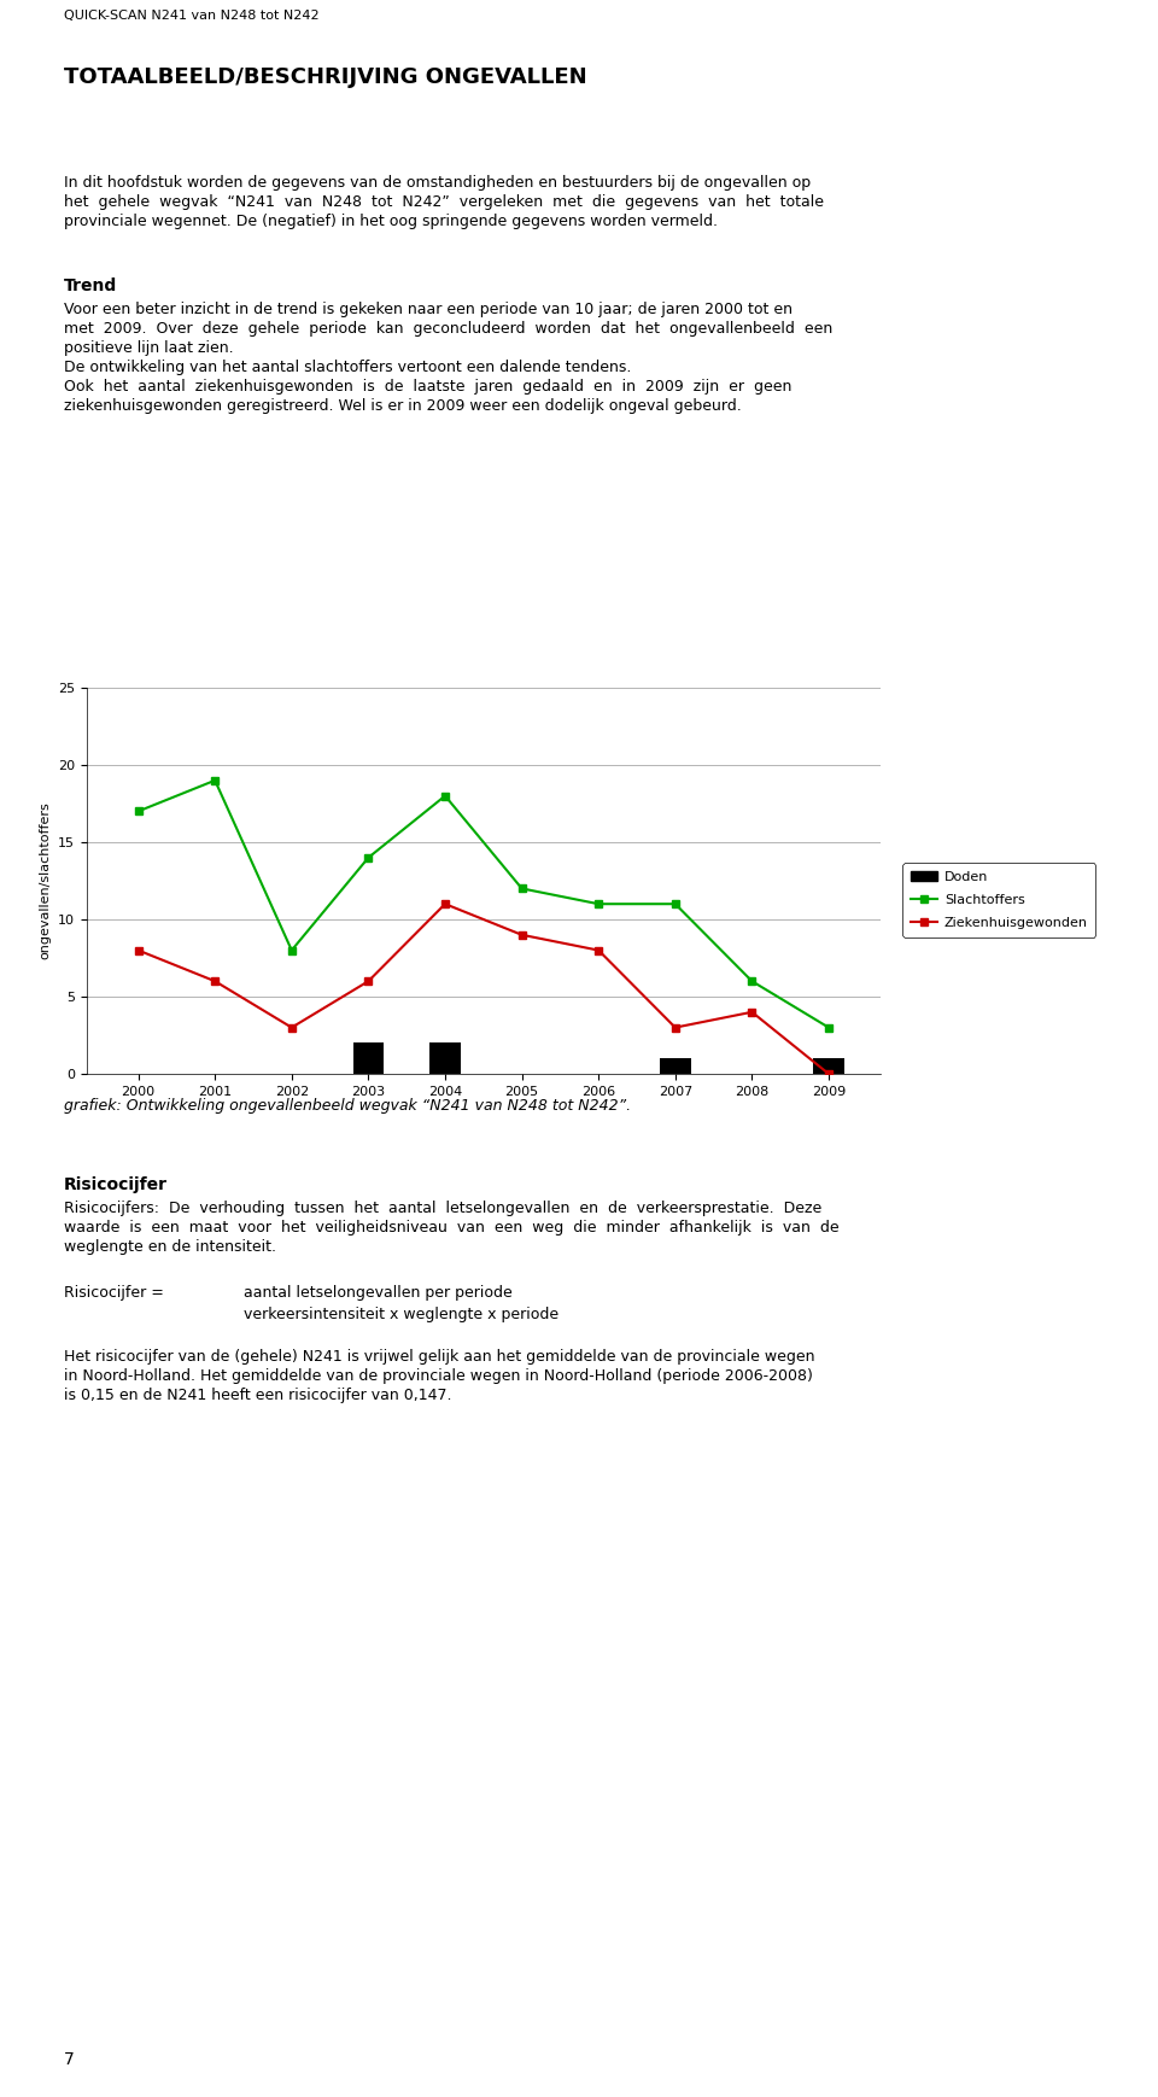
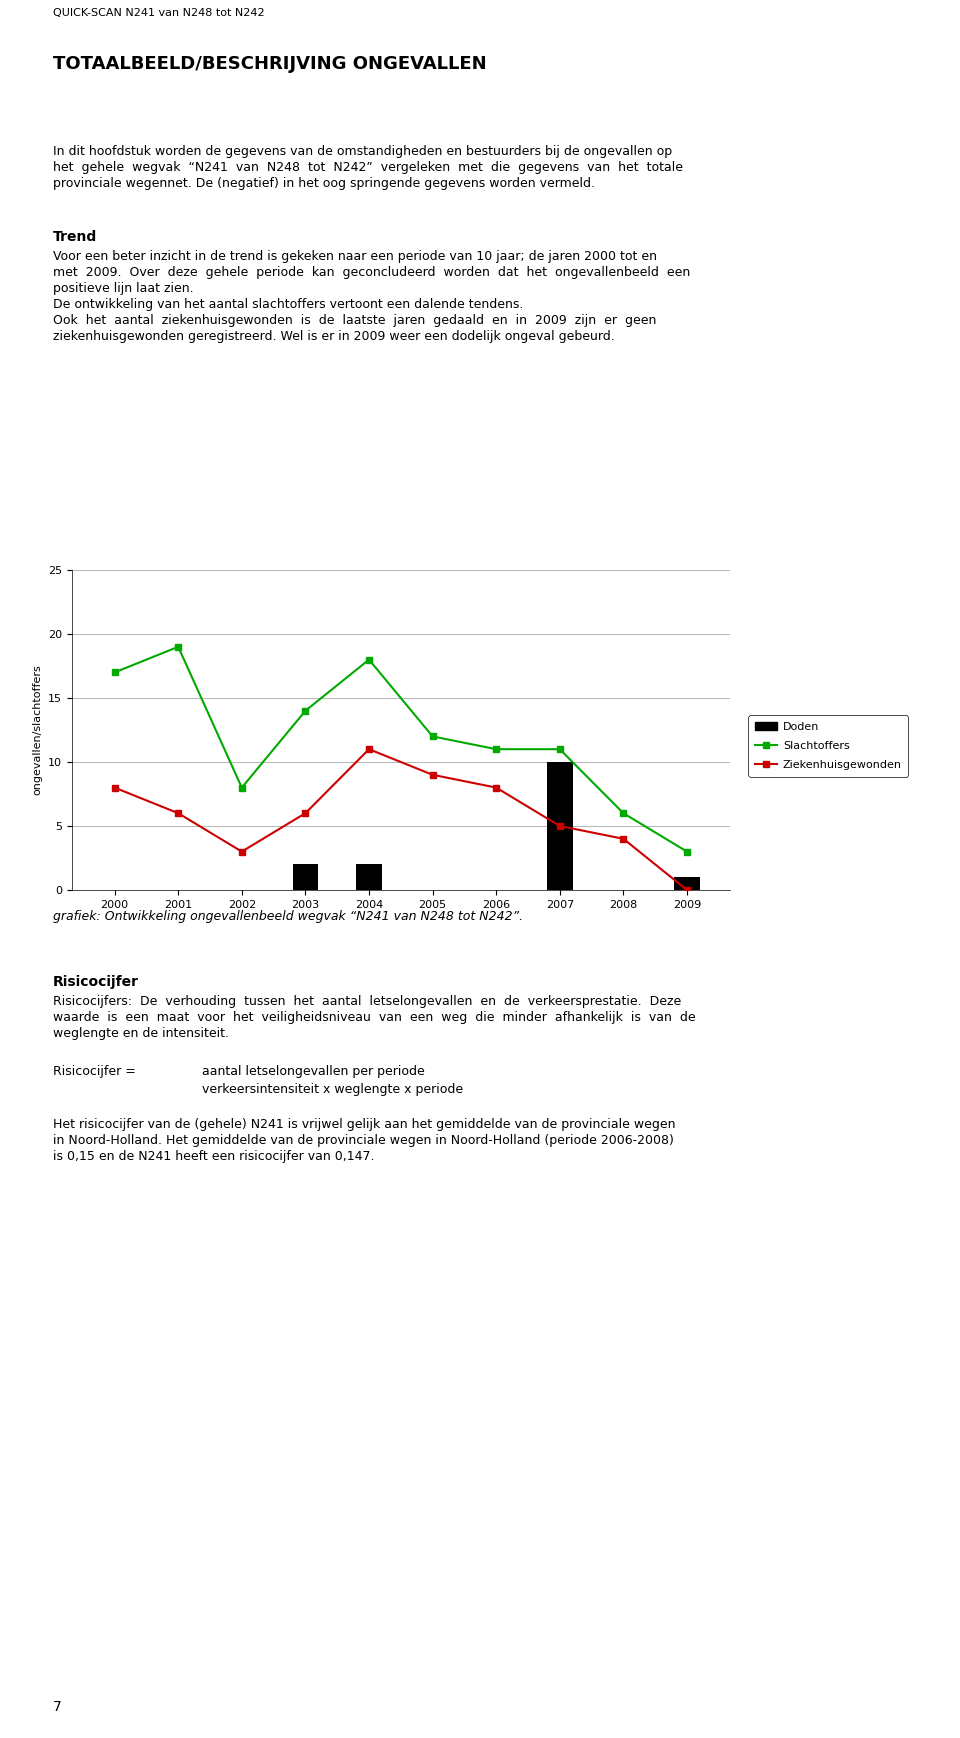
Ziekenhuisgewonden/2007: 3 -> 5
Doden/2007: 1 -> 10
